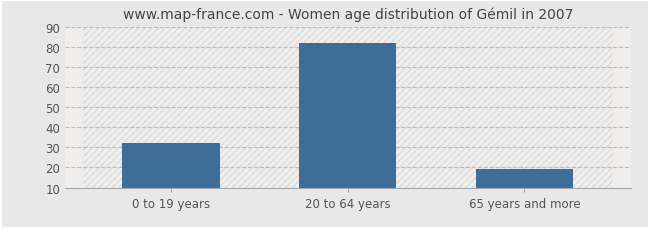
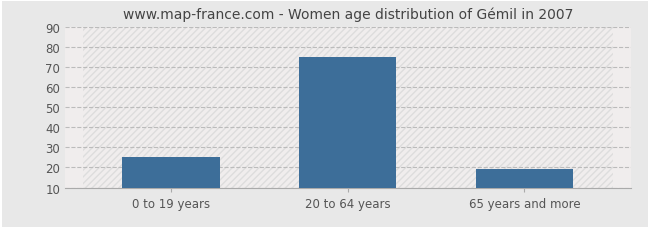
0 to 19 years: 32 -> 25
20 to 64 years: 82 -> 75
